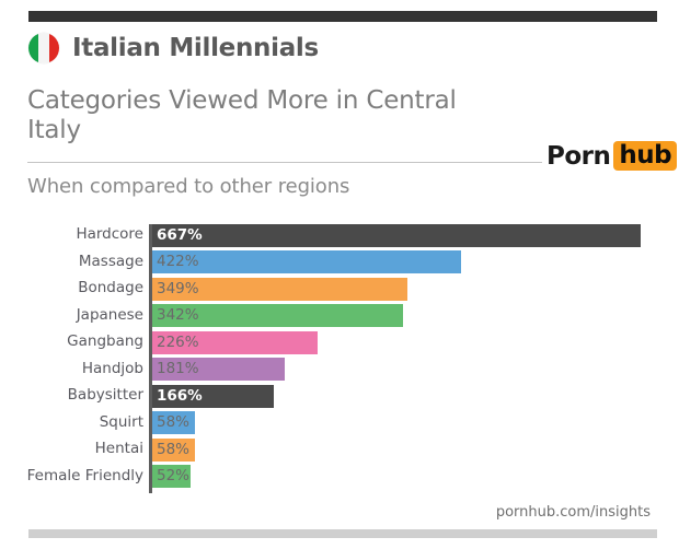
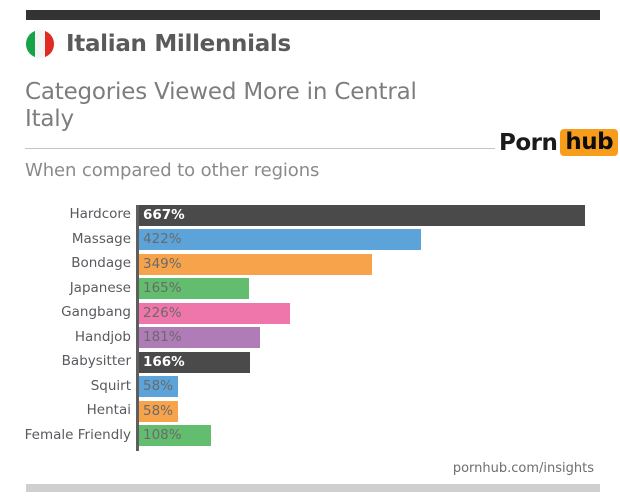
Japanese: 342% -> 165%
Female Friendly: 52% -> 108%
